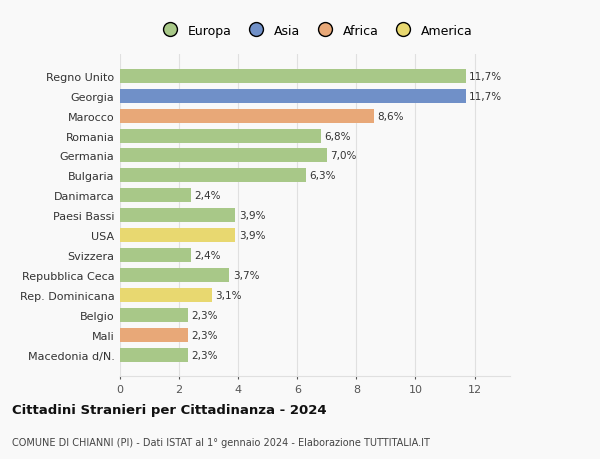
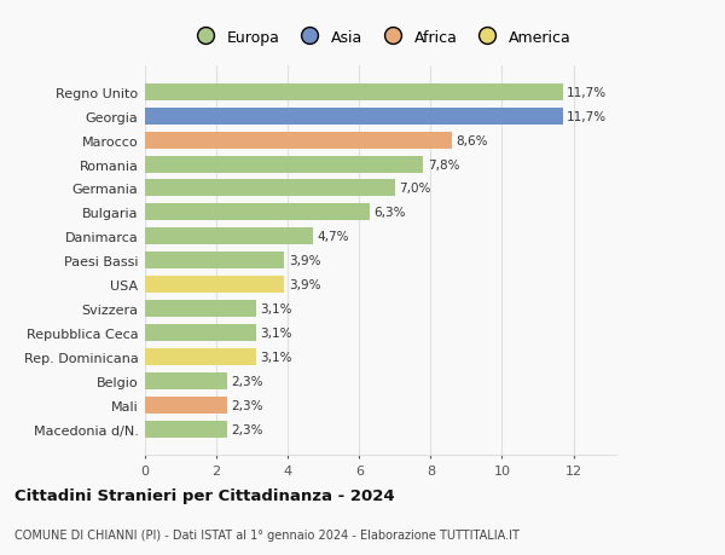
Romania: 6,8% -> 7,8%
Danimarca: 2,4% -> 4,7%
Svizzera: 2,4% -> 3,1%
Repubblica Ceca: 3,7% -> 3,1%
